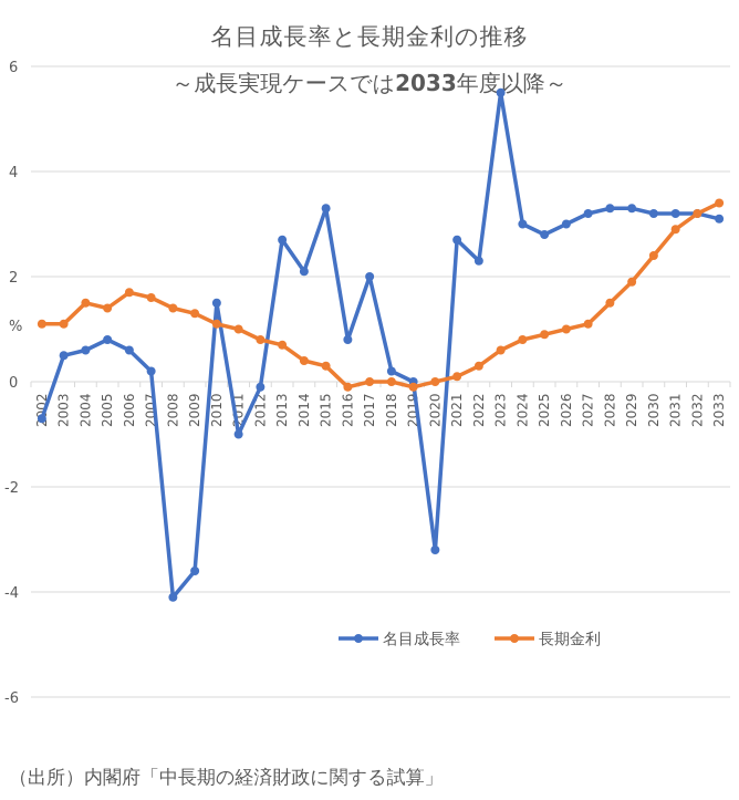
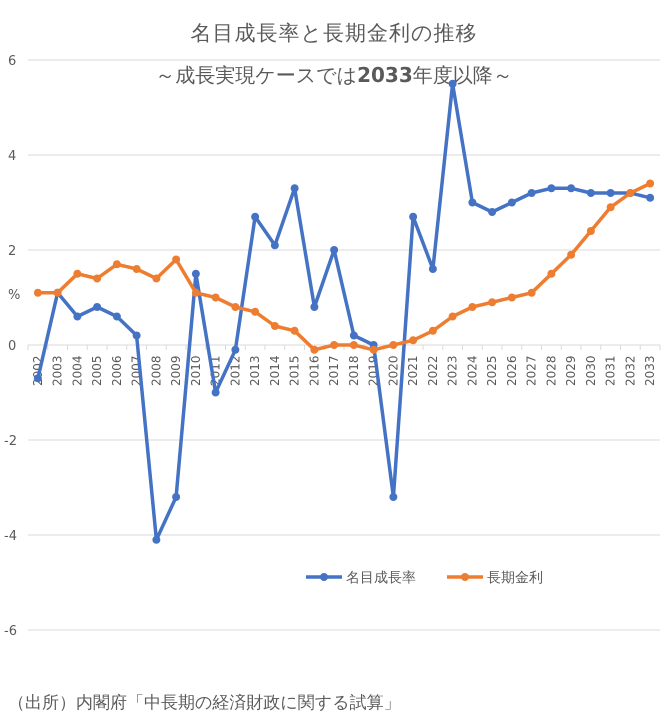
名目成長率/2003: 0.5 -> 1.1
名目成長率/2009: -3.6 -> -3.2
長期金利/2009: 1.3 -> 1.8
名目成長率/2022: 2.3 -> 1.6
